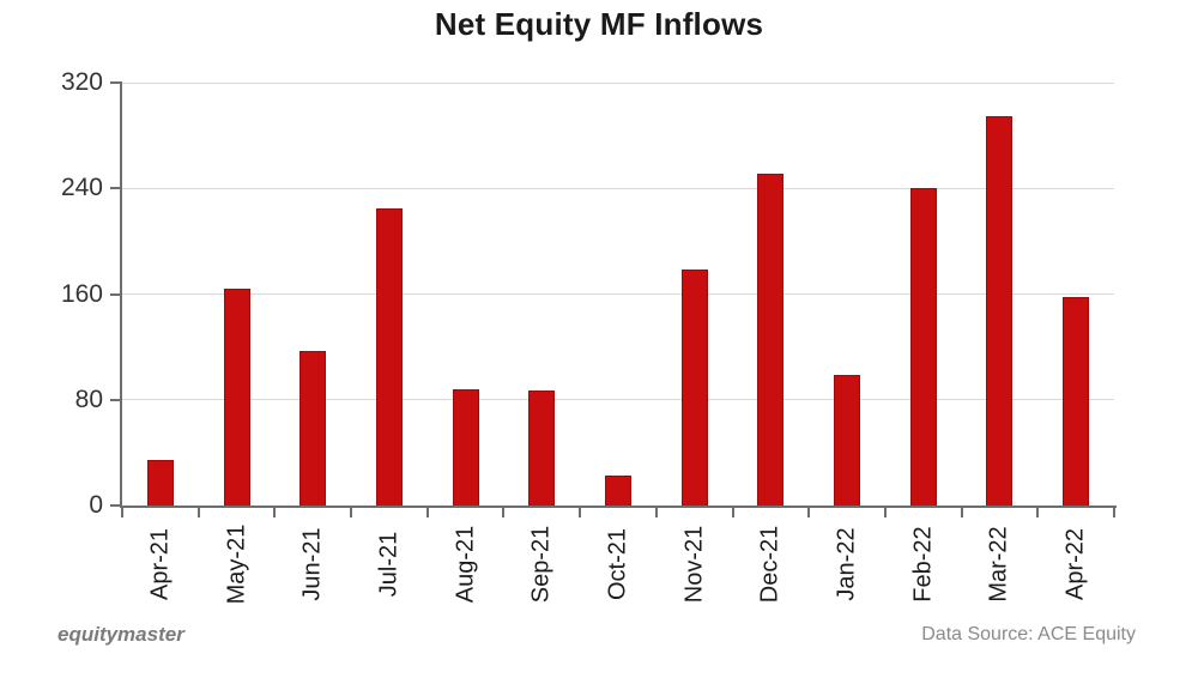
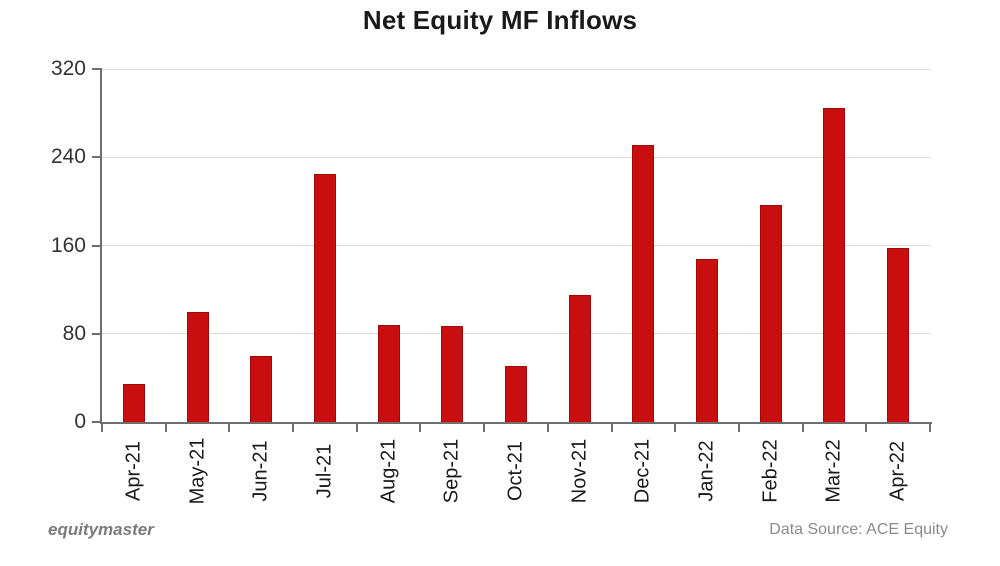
May-21: 164 -> 100
Jun-21: 117 -> 60
Oct-21: 23 -> 51
Nov-21: 179 -> 115
Jan-22: 99 -> 148
Feb-22: 240 -> 197
Mar-22: 295 -> 285
